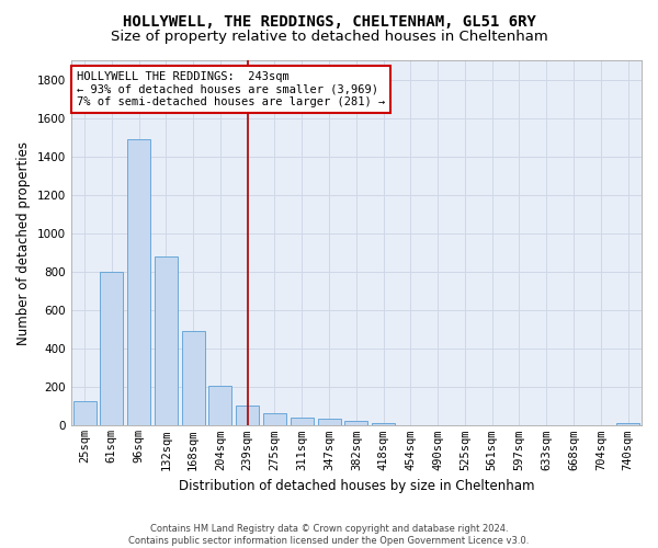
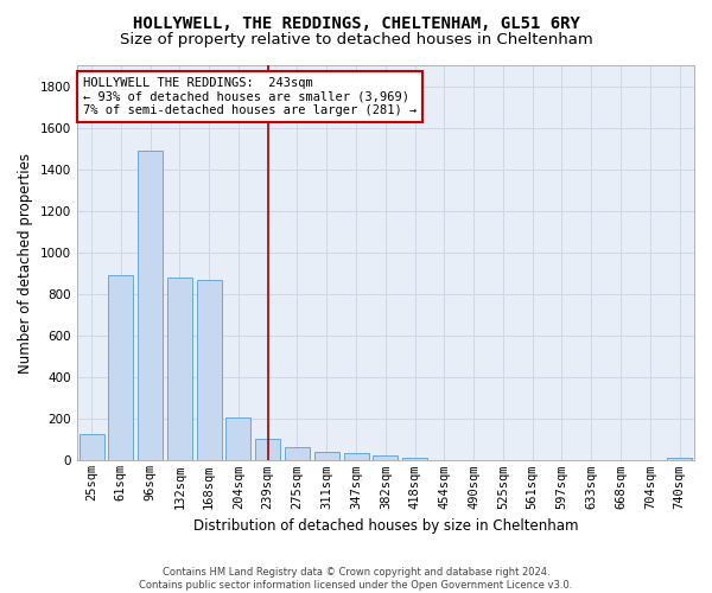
61sqm: 800 -> 890
168sqm: 490 -> 870
